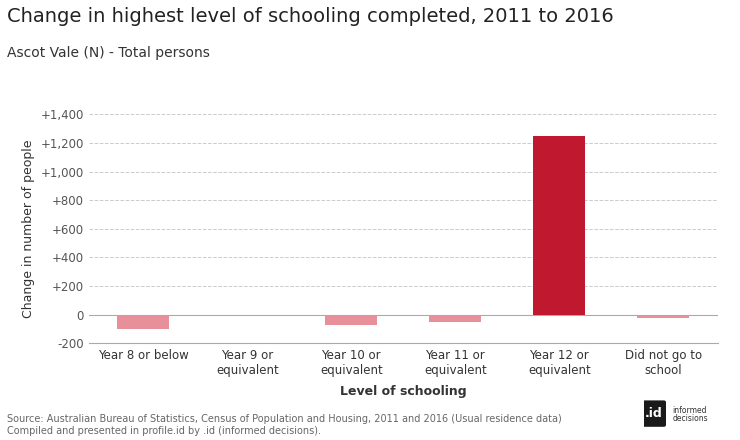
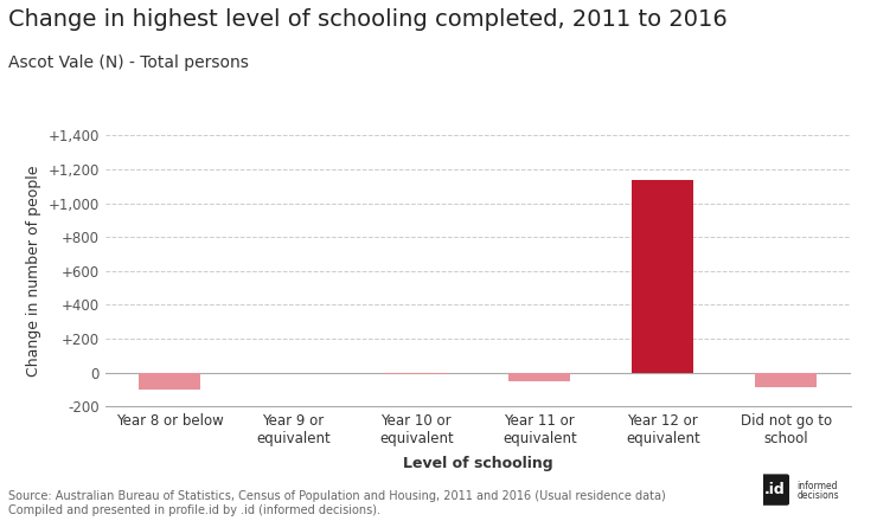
Year 10 or equivalent: -70 -> -10
Year 12 or equivalent: 1,250 -> 1,140
Did not go to school: -20 -> -90
